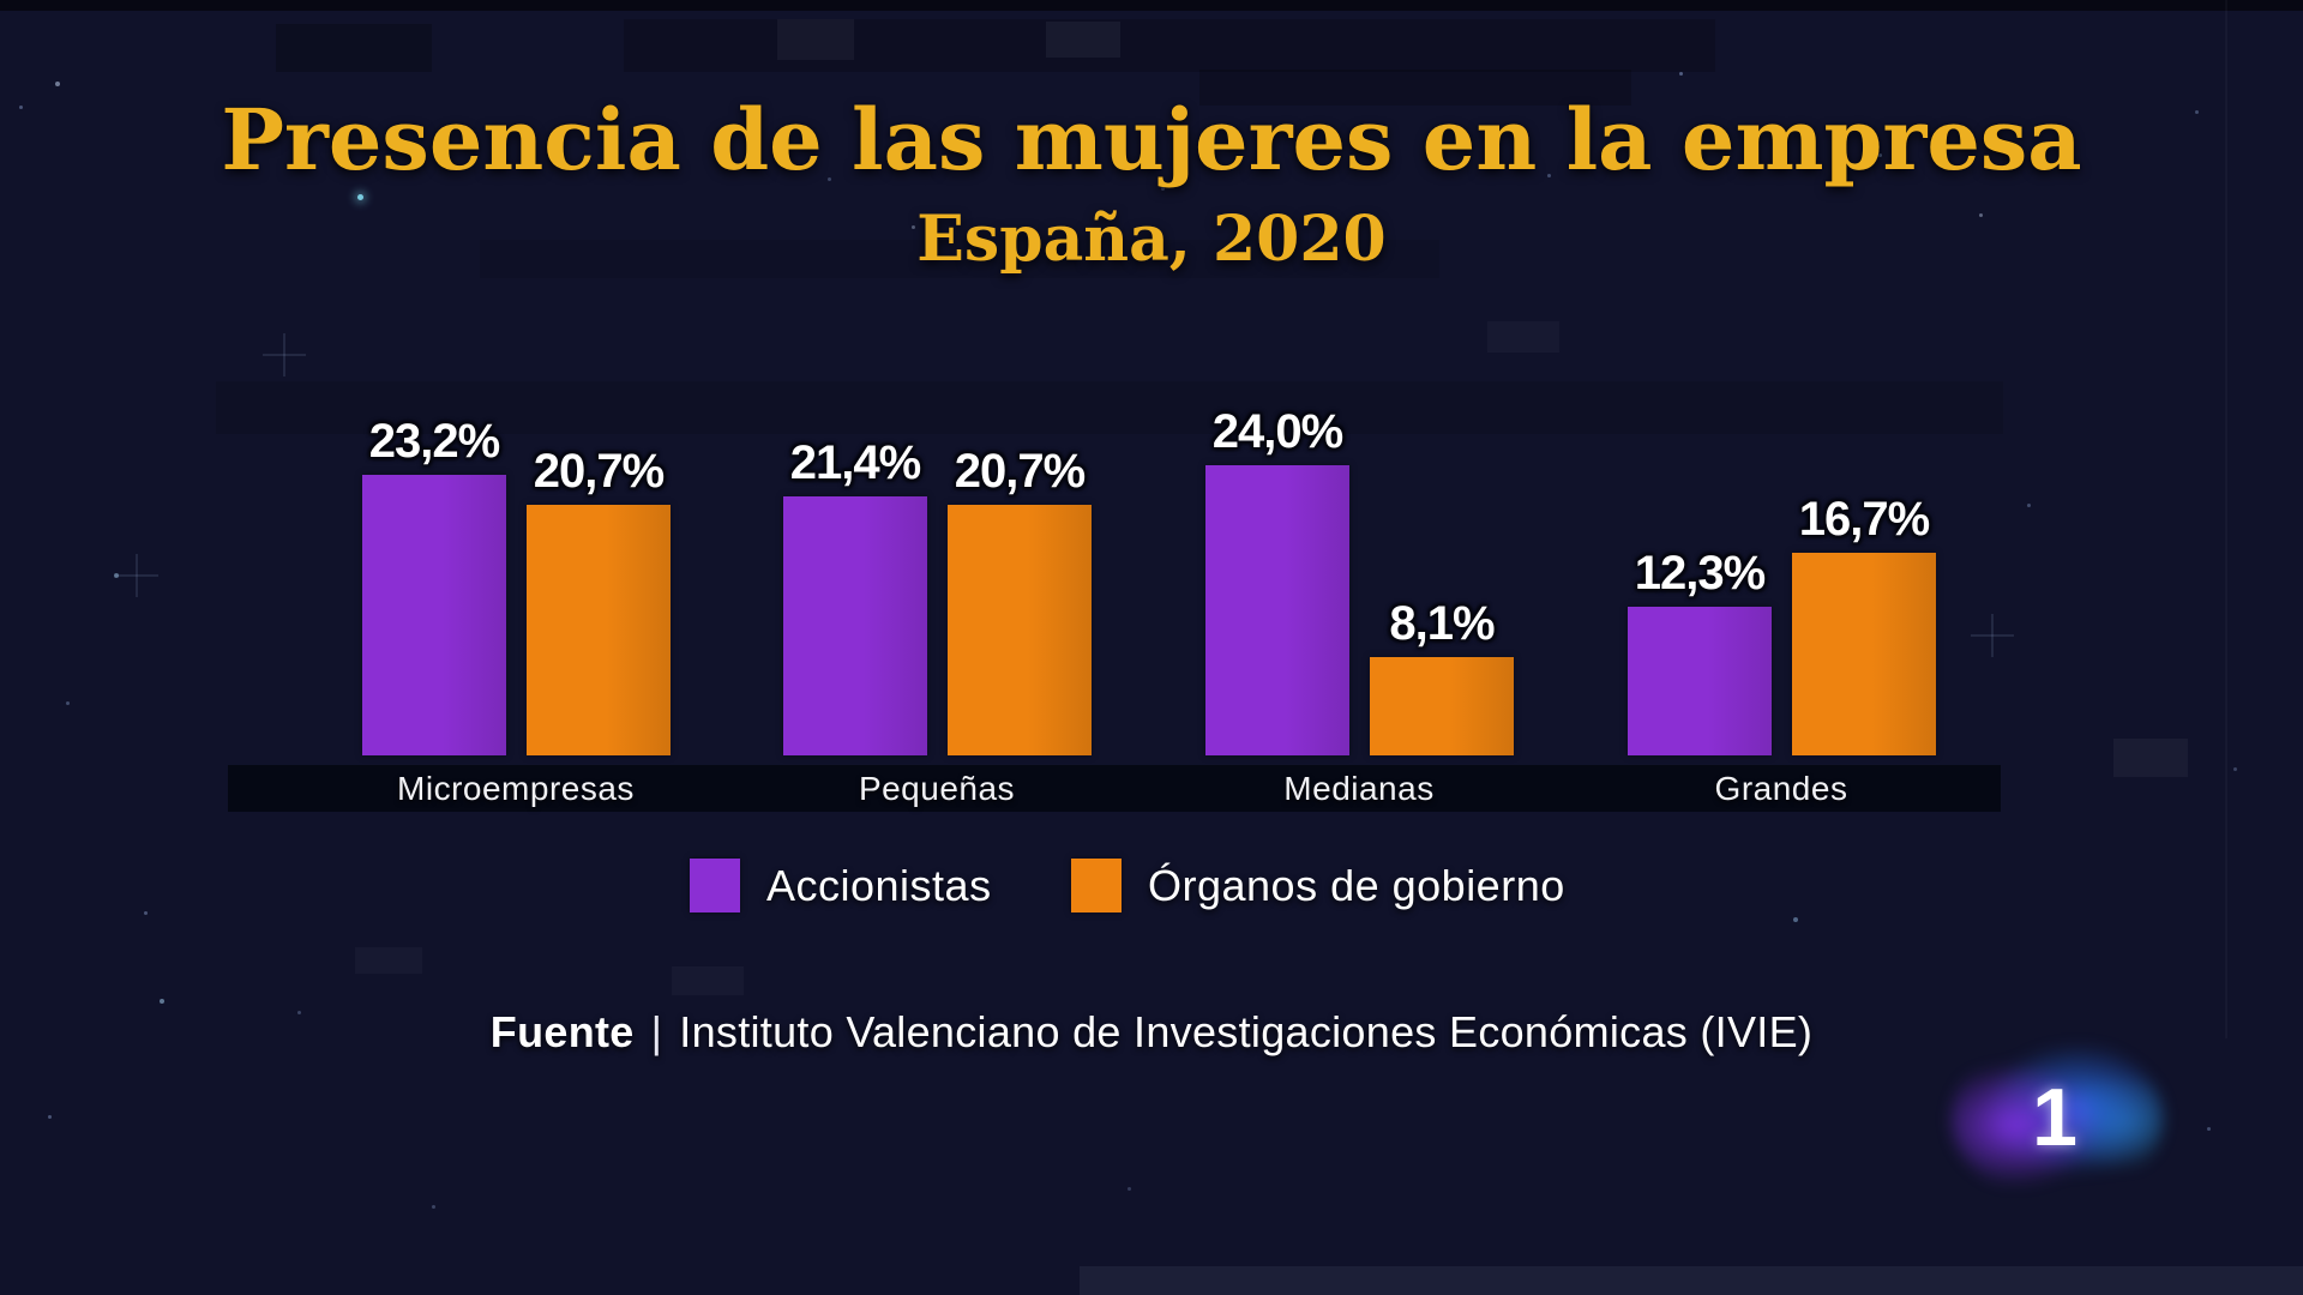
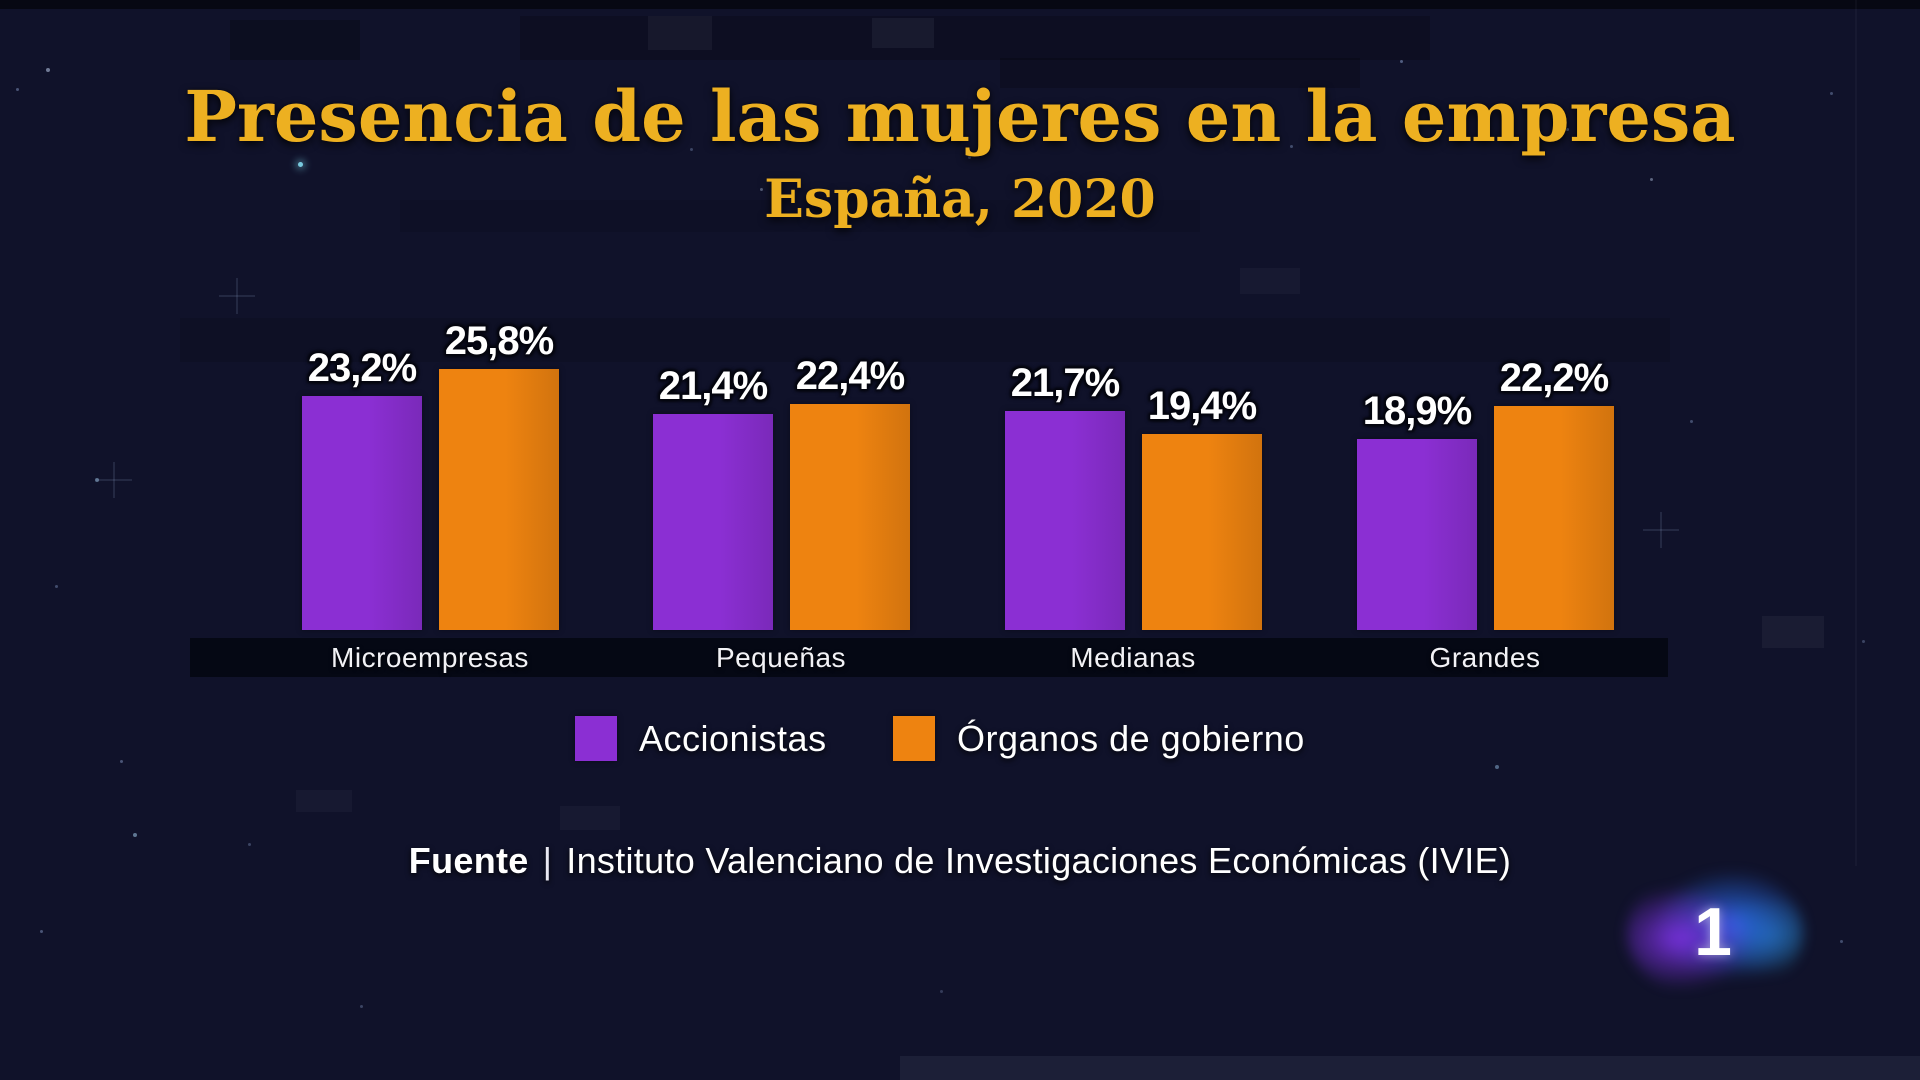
Órganos de gobierno/Microempresas: 20,7% -> 25,8%
Órganos de gobierno/Pequeñas: 20,7% -> 22,4%
Accionistas/Medianas: 24,0% -> 21,7%
Órganos de gobierno/Medianas: 8,1% -> 19,4%
Accionistas/Grandes: 12,3% -> 18,9%
Órganos de gobierno/Grandes: 16,7% -> 22,2%
